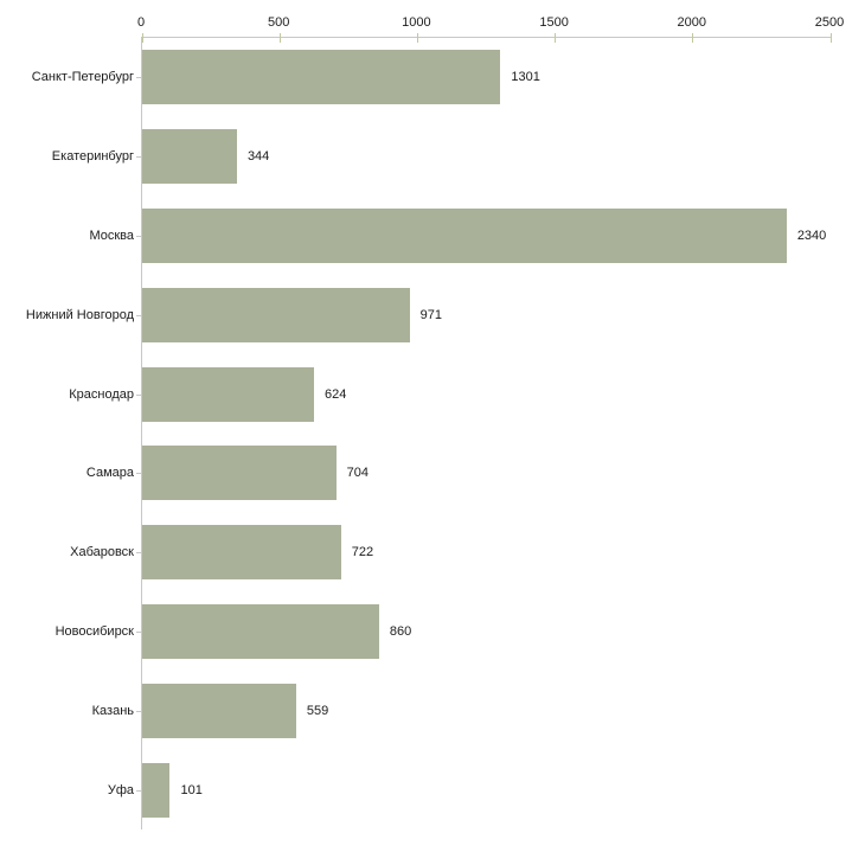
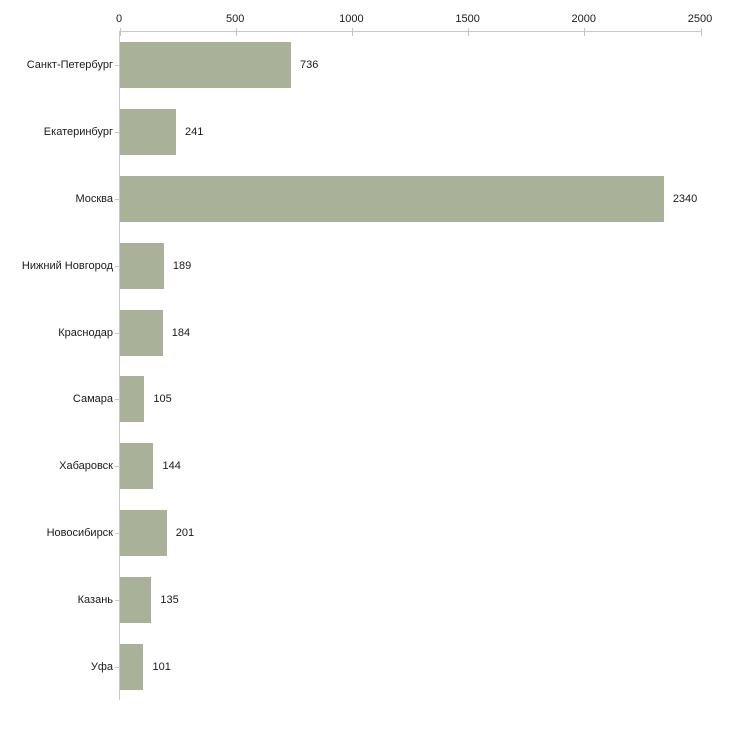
Санкт-Петербург: 1301 -> 736
Екатеринбург: 344 -> 241
Нижний Новгород: 971 -> 189
Краснодар: 624 -> 184
Самара: 704 -> 105
Хабаровск: 722 -> 144
Новосибирск: 860 -> 201
Казань: 559 -> 135
